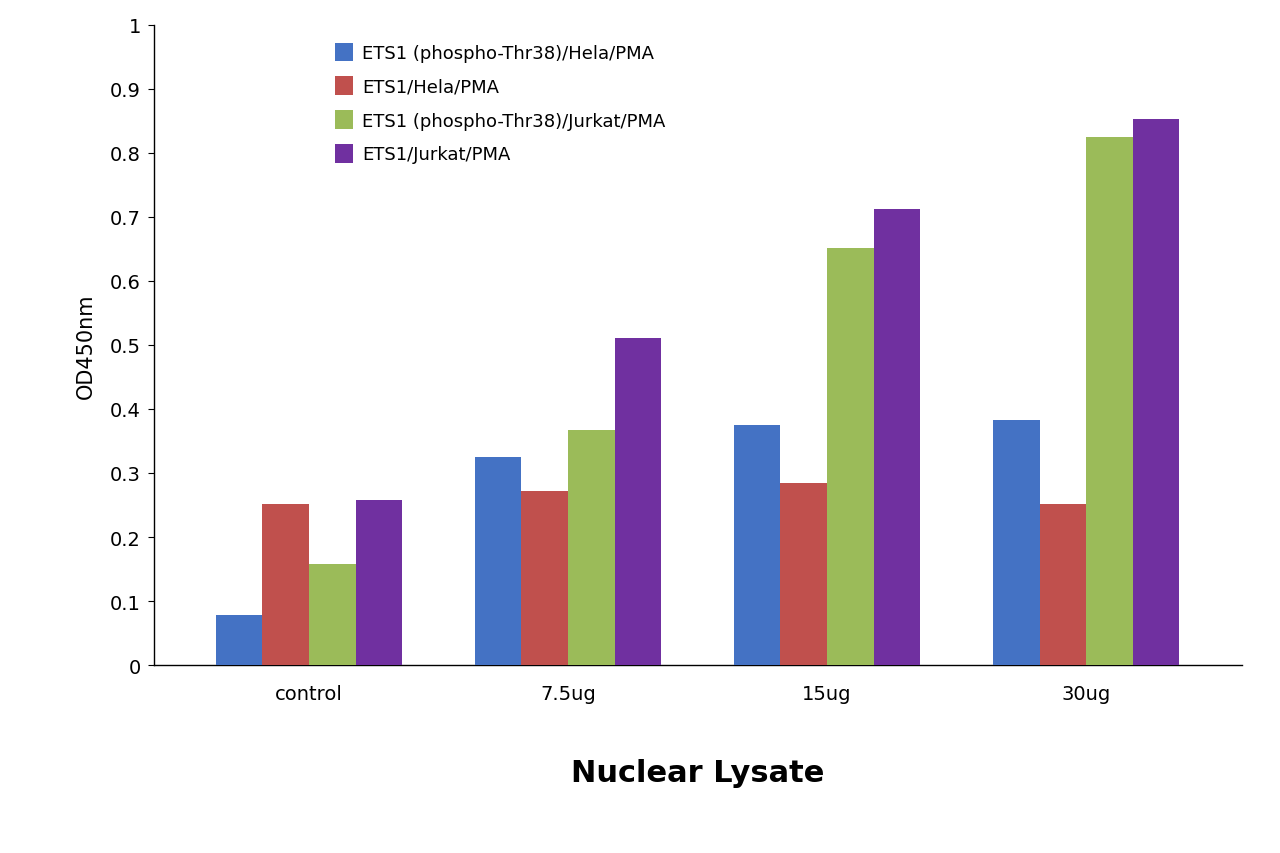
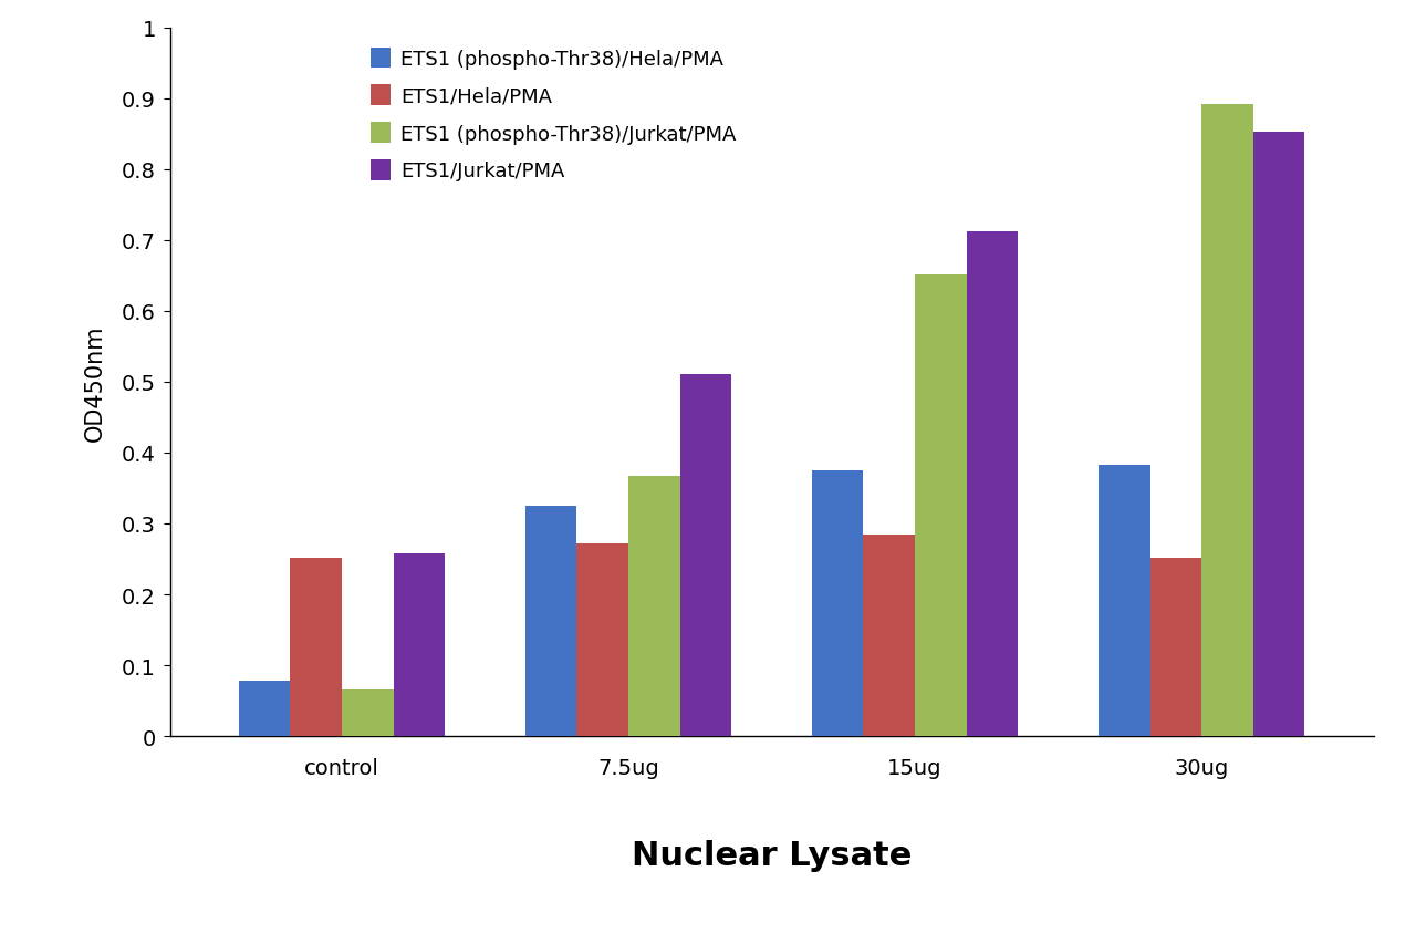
ETS1 (phospho-Thr38)/Jurkat/PMA/control: 0.158 -> 0.065
ETS1 (phospho-Thr38)/Jurkat/PMA/30ug: 0.824 -> 0.892
